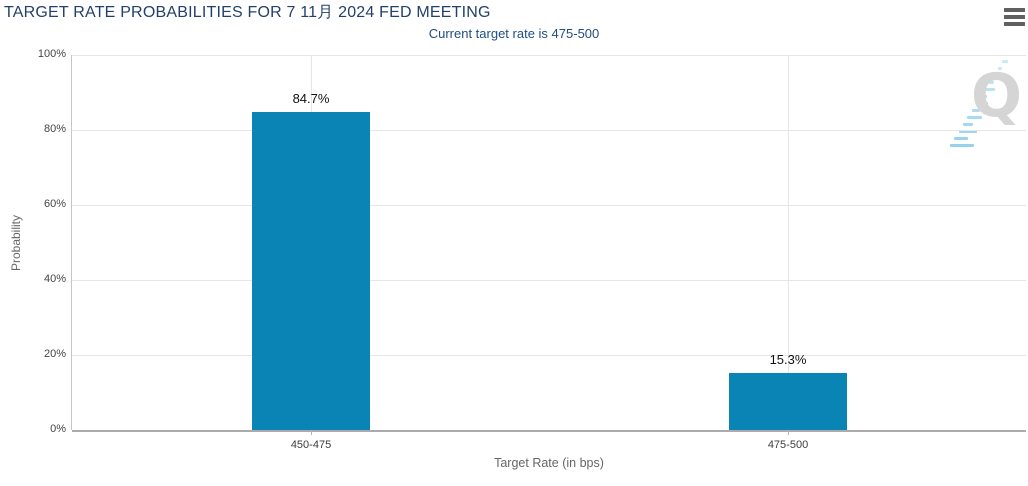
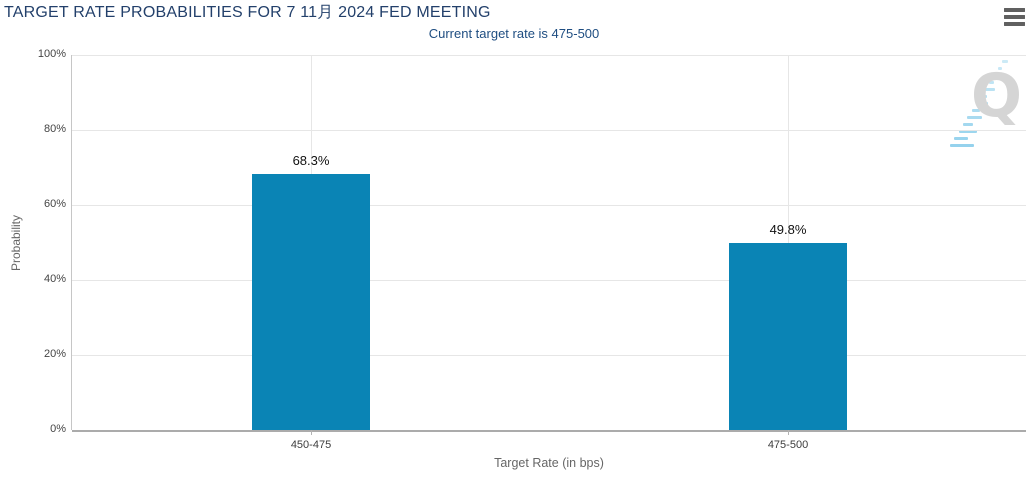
450-475: 84.7% -> 68.3%
475-500: 15.3% -> 49.8%
